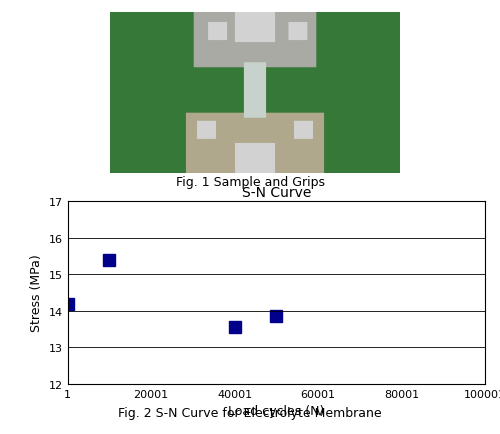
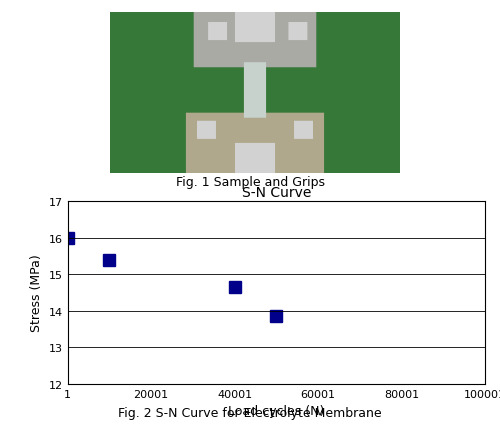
1: 14.20 -> 16.00
40001: 13.55 -> 14.65
